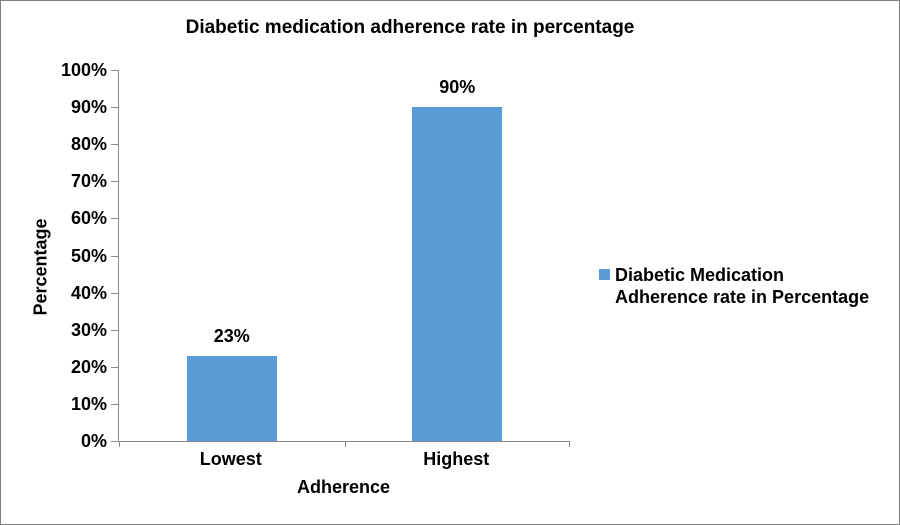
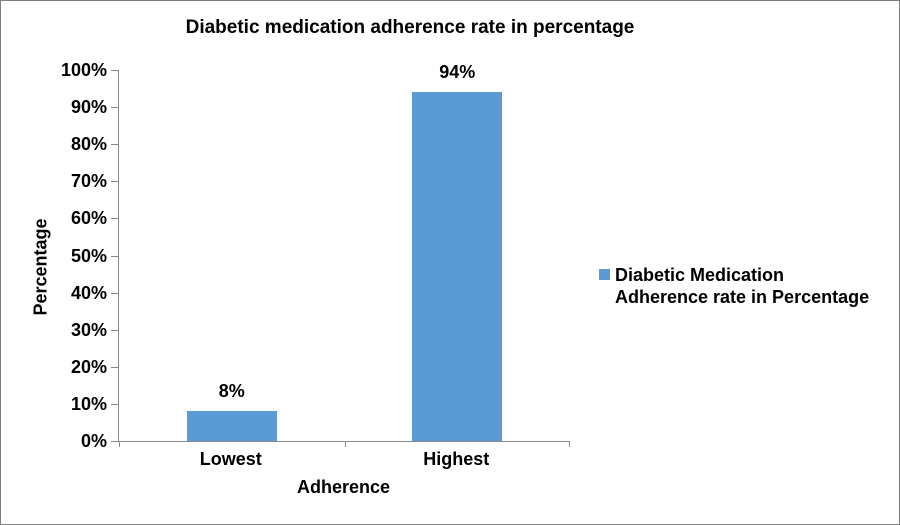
Lowest: 23% -> 8%
Highest: 90% -> 94%
